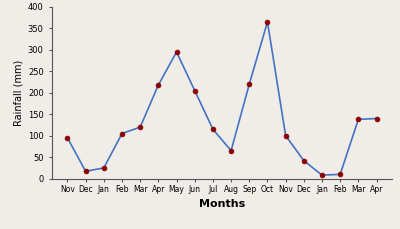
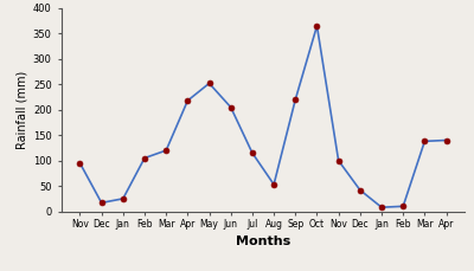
May: 295 -> 252
Aug: 65 -> 53
